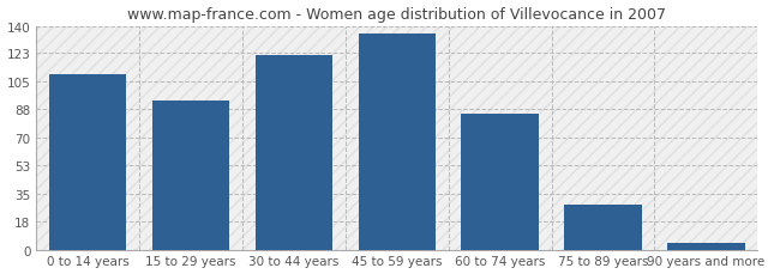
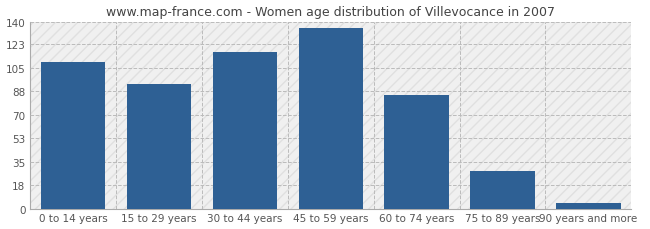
30 to 44 years: 122 -> 117
